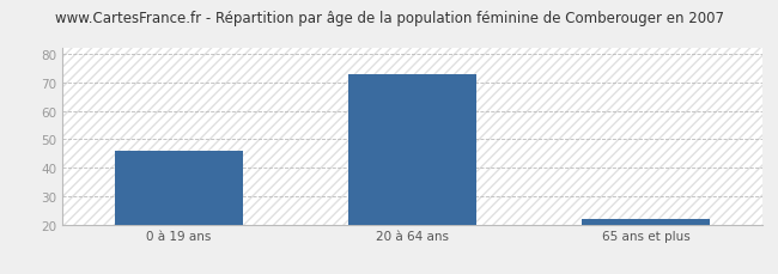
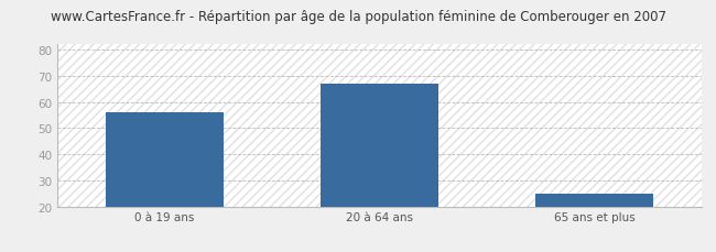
0 à 19 ans: 46 -> 56
20 à 64 ans: 73 -> 67
65 ans et plus: 22 -> 25
